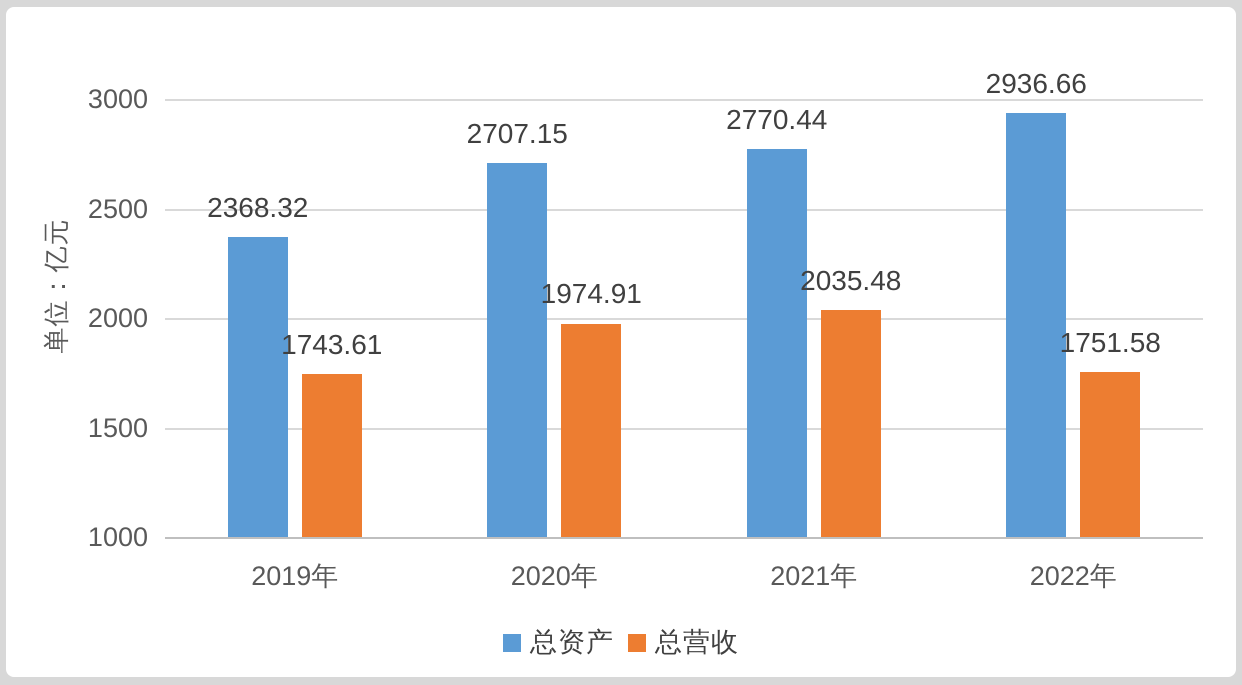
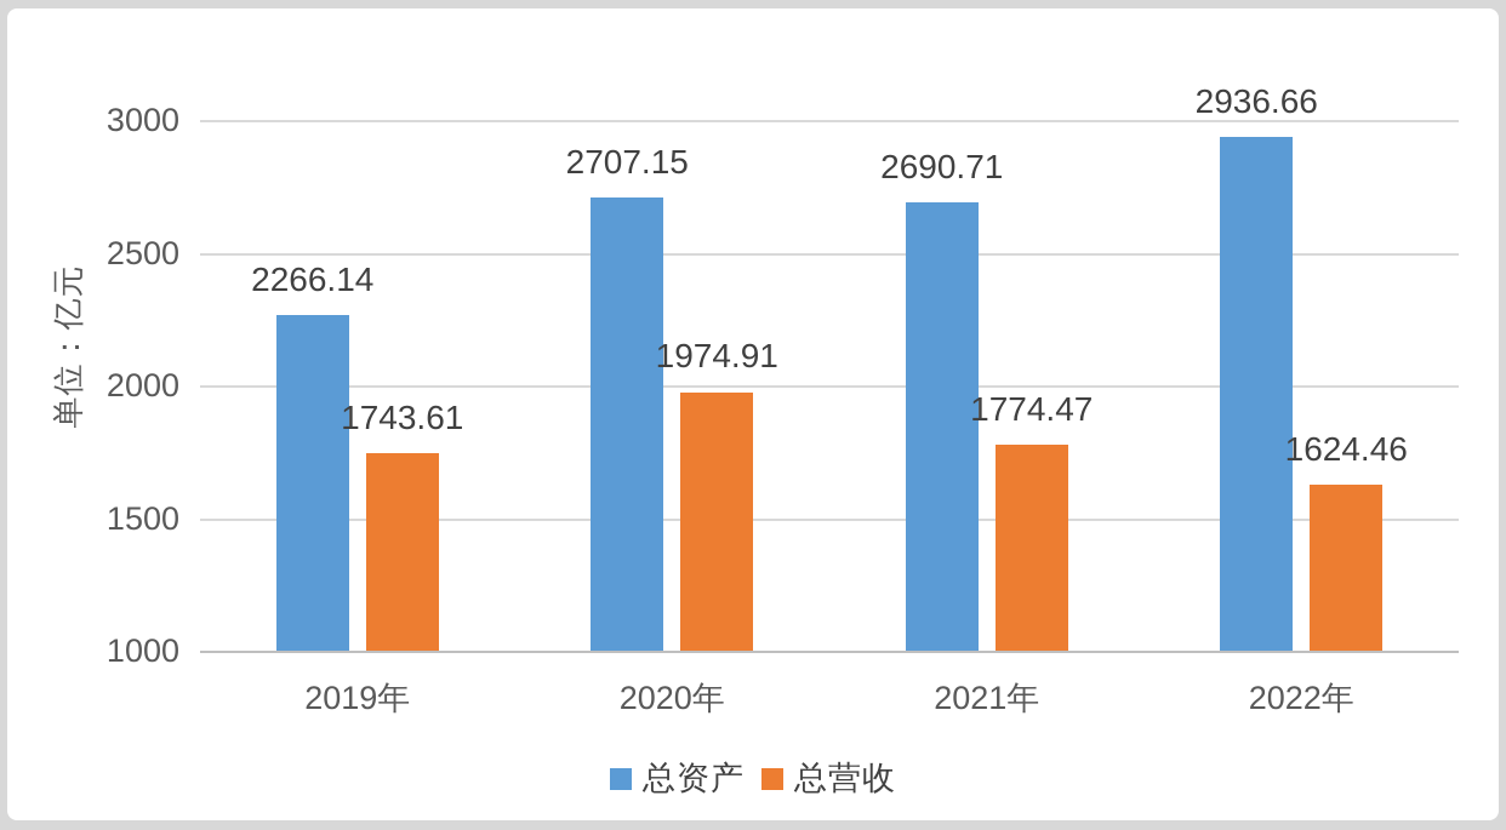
总资产/2019年: 2368.32 -> 2266.14
总资产/2021年: 2770.44 -> 2690.71
总营收/2021年: 2035.48 -> 1774.47
总营收/2022年: 1751.58 -> 1624.46
